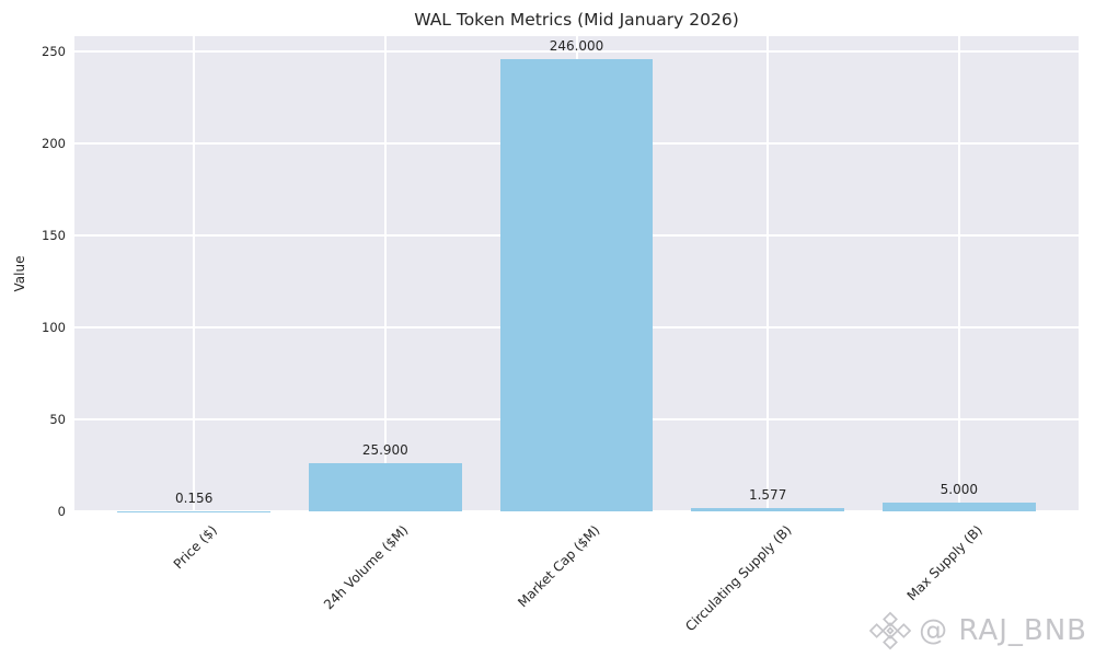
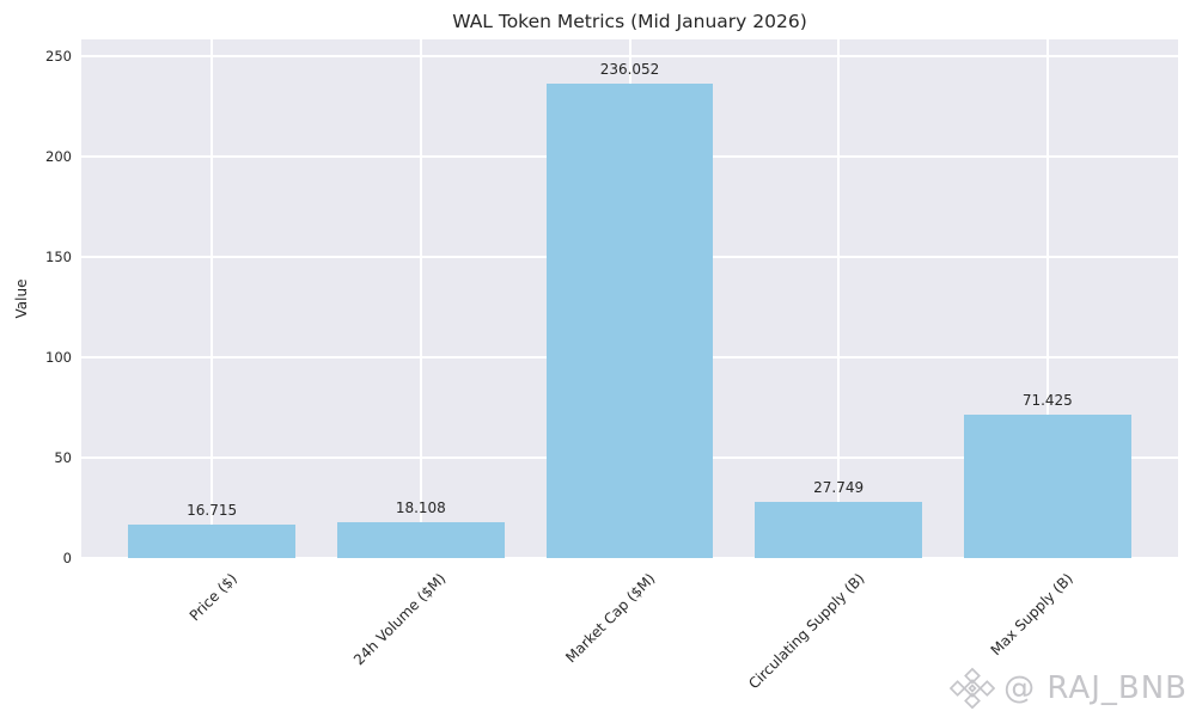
Price ($): 0.156 -> 16.715
24h Volume ($M): 25.900 -> 18.108
Market Cap ($M): 246.000 -> 236.052
Circulating Supply (B): 1.577 -> 27.749
Max Supply (B): 5.000 -> 71.425
